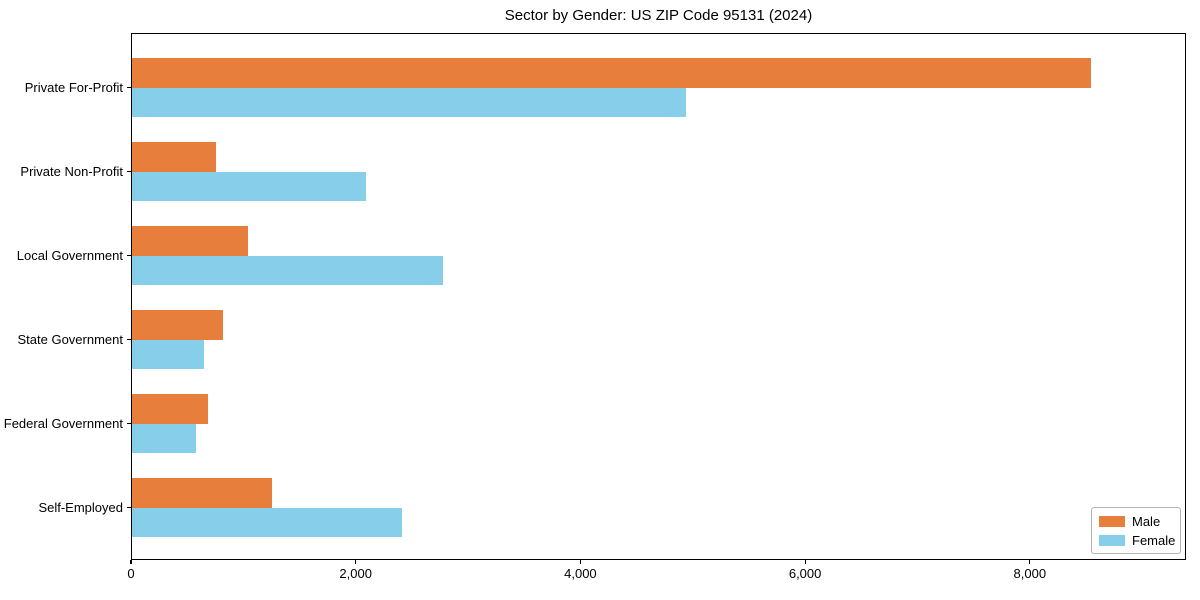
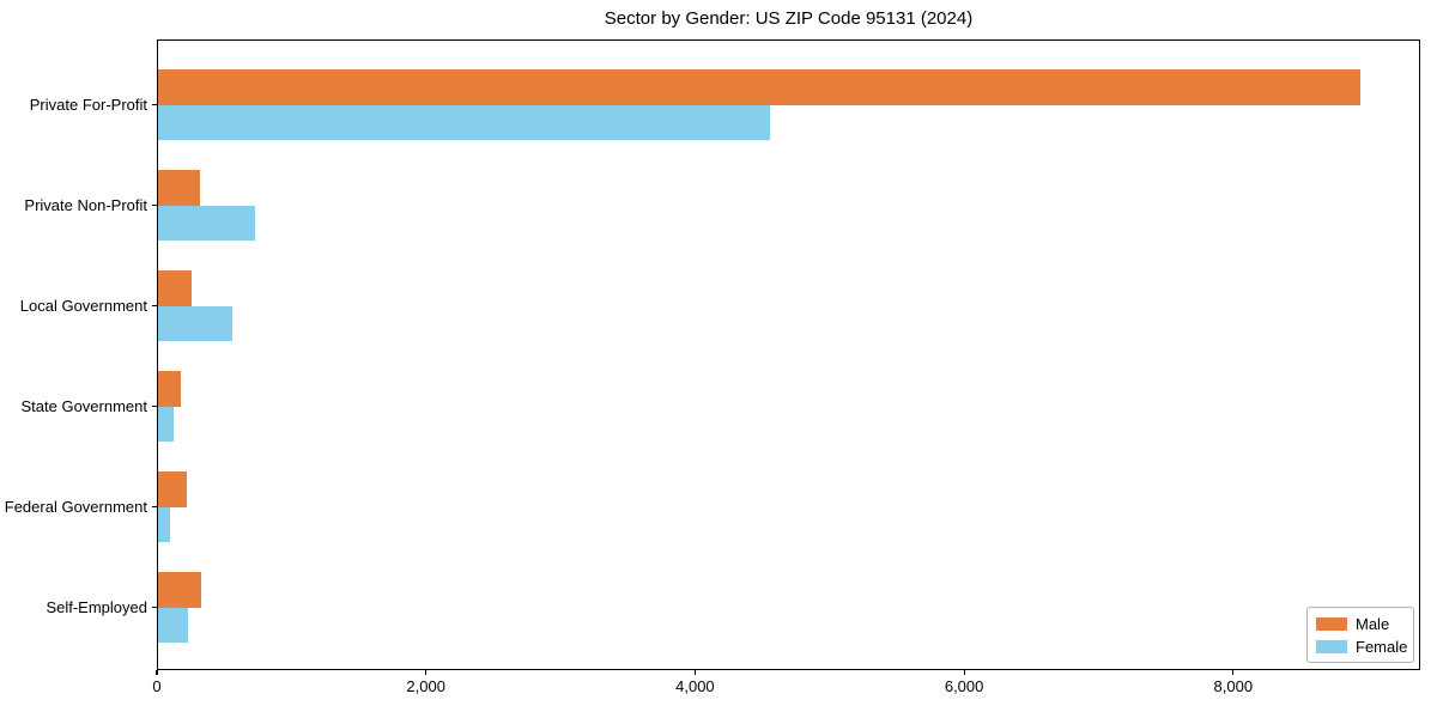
Male/Private For-Profit: 8540 -> 8940
Female/Private For-Profit: 4930 -> 4550
Male/Private Non-Profit: 750 -> 310
Female/Private Non-Profit: 2080 -> 720
Male/Local Government: 1030 -> 250
Female/Local Government: 2770 -> 560
Male/State Government: 810 -> 170
Female/State Government: 640 -> 120
Male/Federal Government: 680 -> 220
Female/Federal Government: 570 -> 90
Male/Self-Employed: 1250 -> 320
Female/Self-Employed: 2400 -> 220
